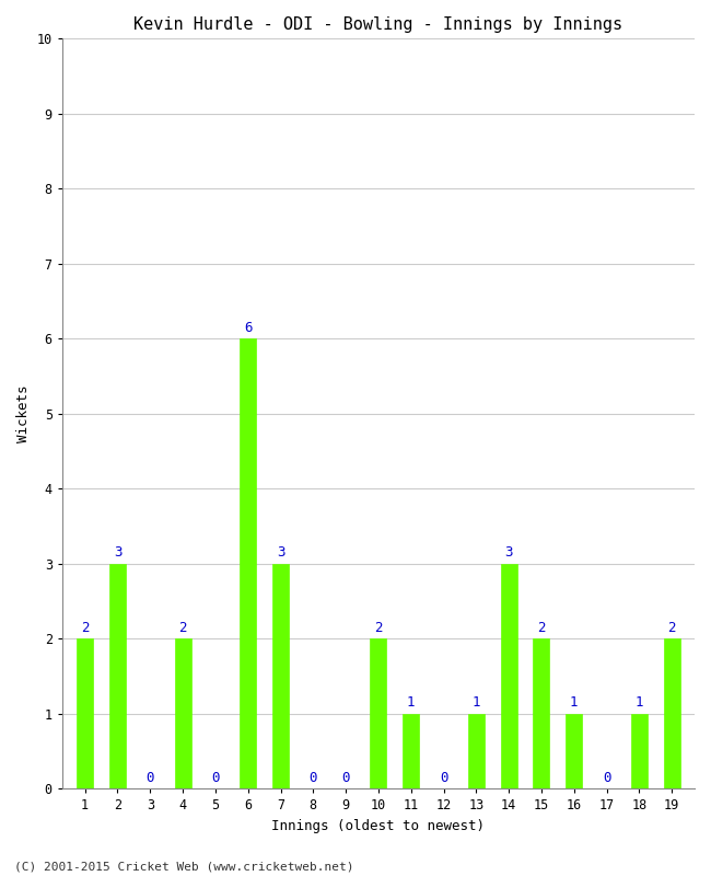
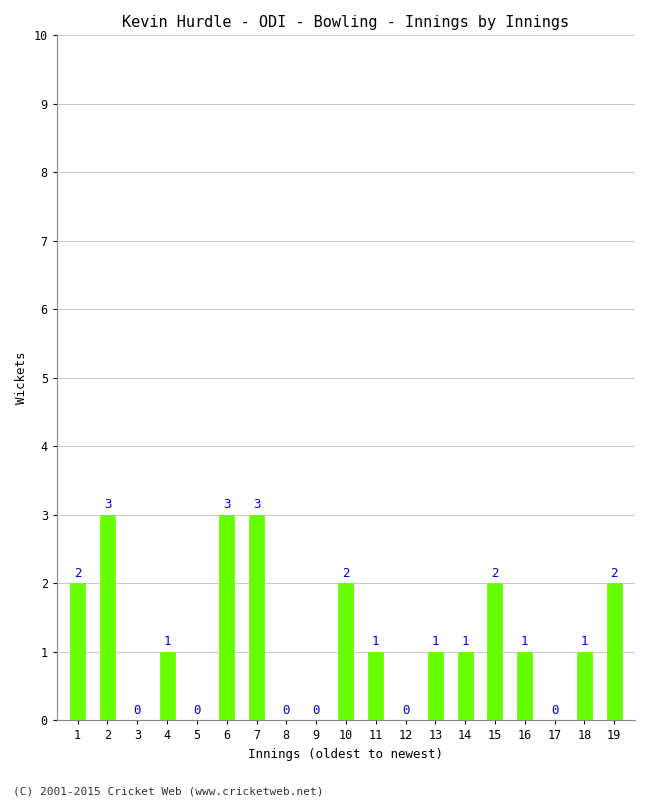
4: 2 -> 1
6: 6 -> 3
14: 3 -> 1
